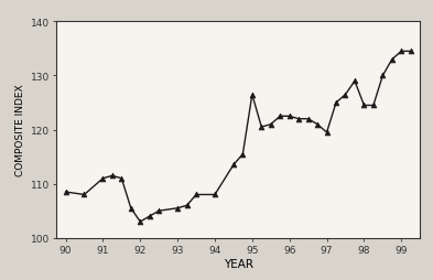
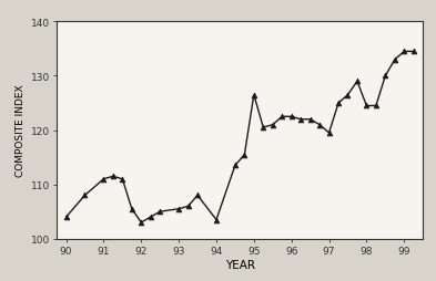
90: 108.5 -> 104.0
94: 108.0 -> 103.5
